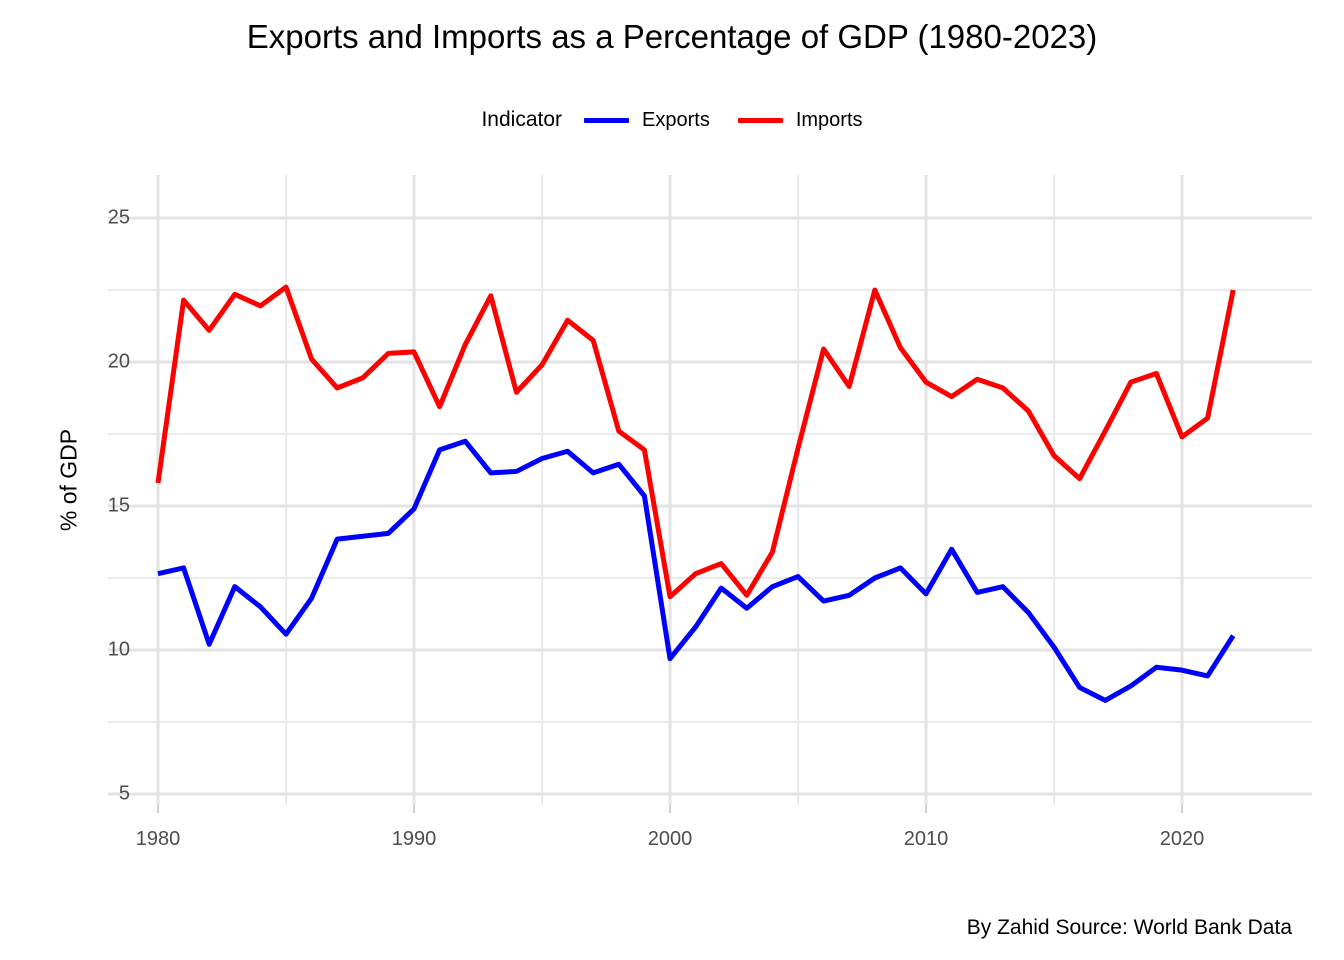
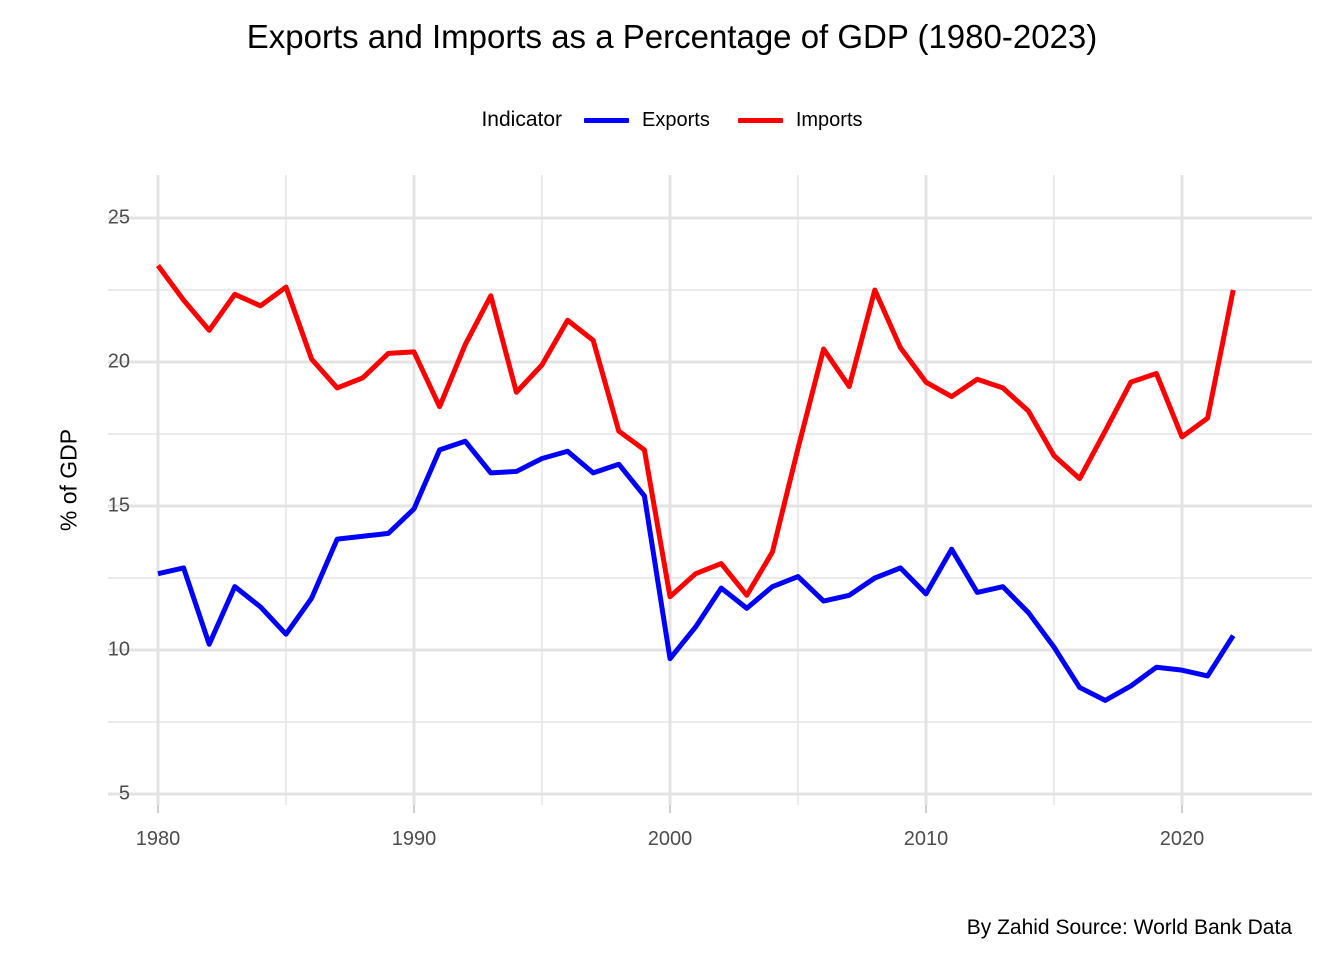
Imports/1980: 15.8 -> 23.4
